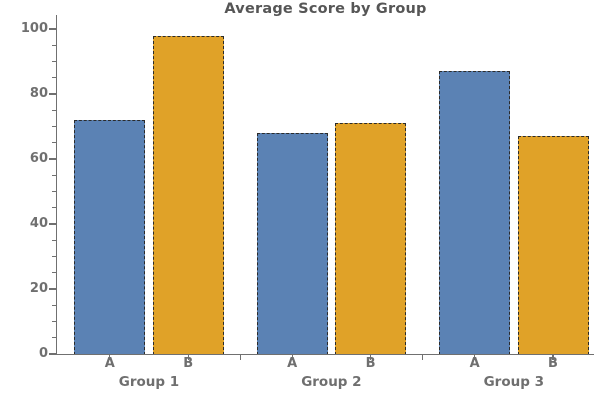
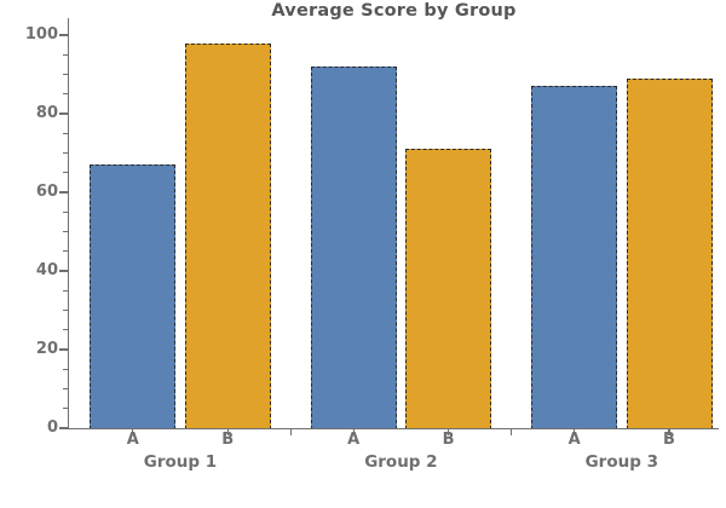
A/Group 1: 72 -> 67
A/Group 2: 68 -> 92
B/Group 3: 67 -> 89
